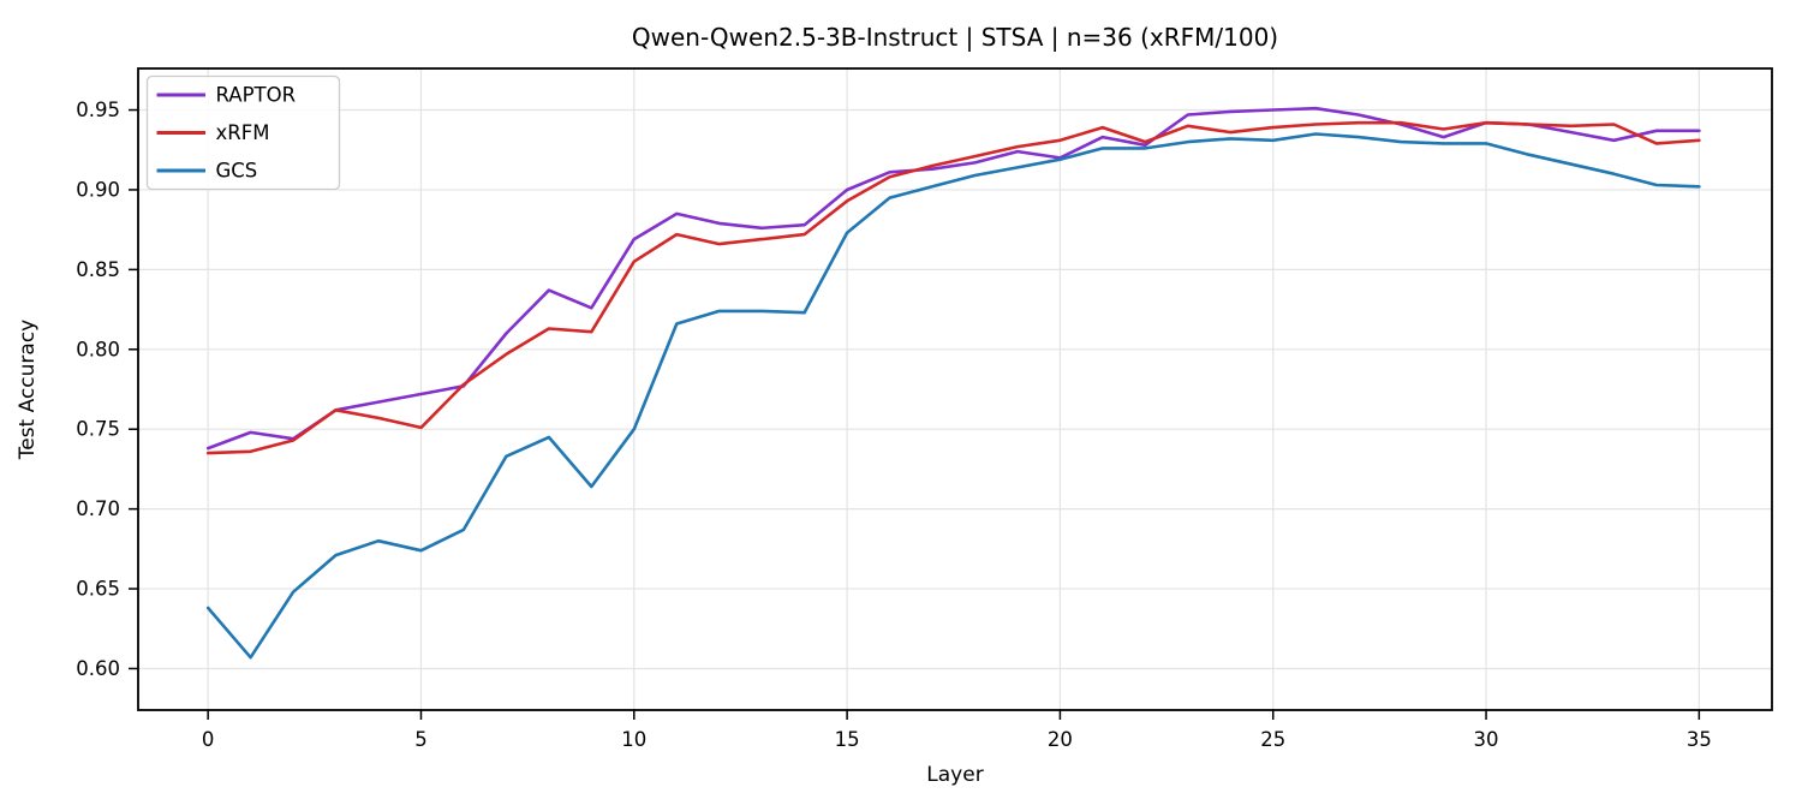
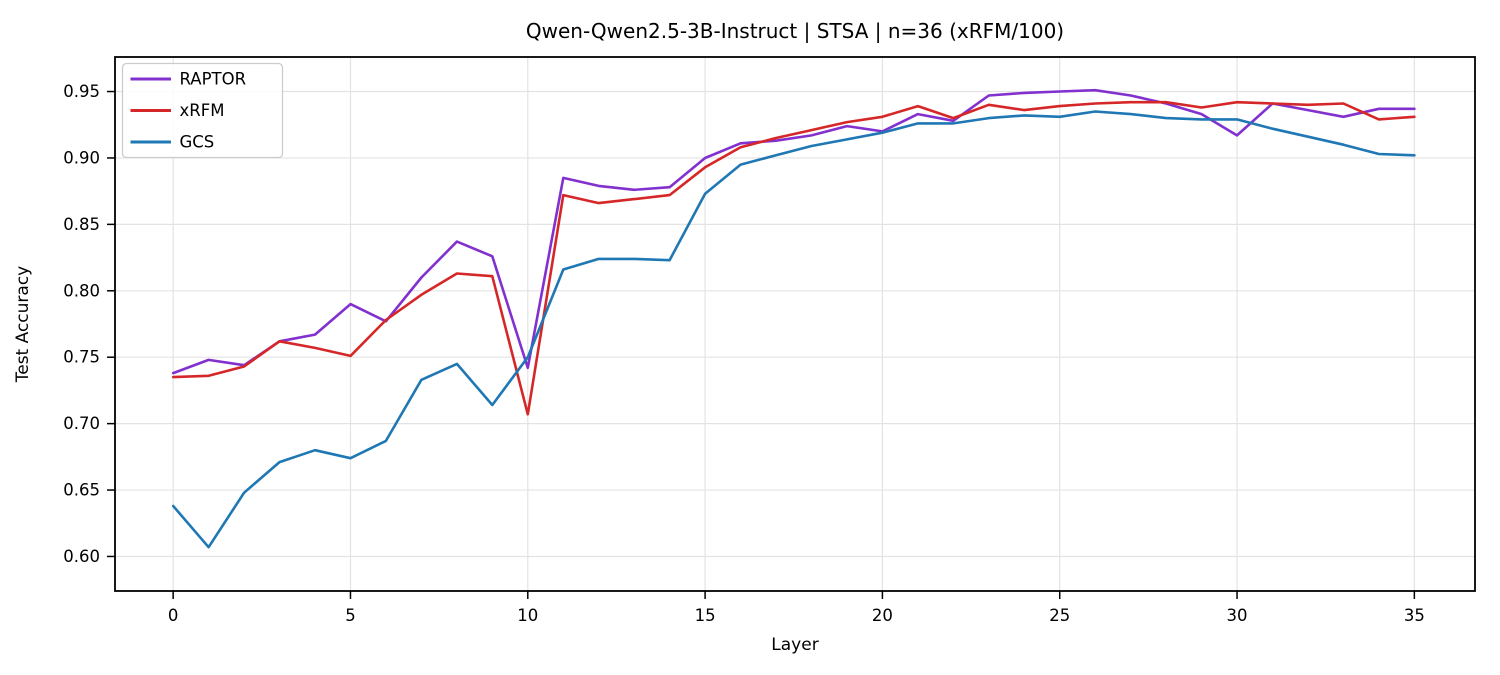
RAPTOR/5: 0.772 -> 0.790
RAPTOR/10: 0.869 -> 0.742
xRFM/10: 0.855 -> 0.707
RAPTOR/30: 0.942 -> 0.917
